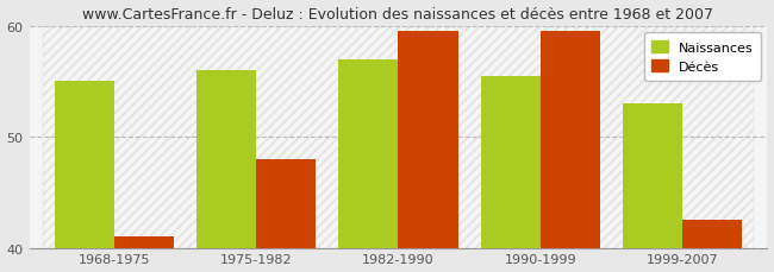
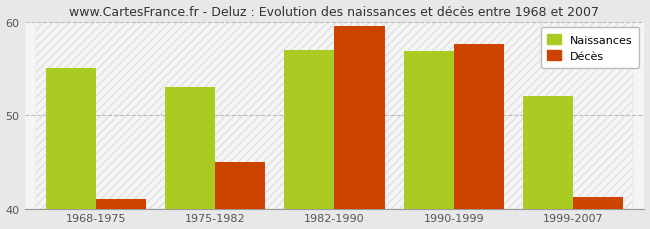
Naissances/1975-1982: 56.0 -> 53.0
Décès/1975-1982: 48.0 -> 45.0
Naissances/1990-1999: 55.5 -> 56.8
Décès/1990-1999: 59.5 -> 57.6
Naissances/1999-2007: 53.0 -> 52.0
Décès/1999-2007: 42.5 -> 41.2
